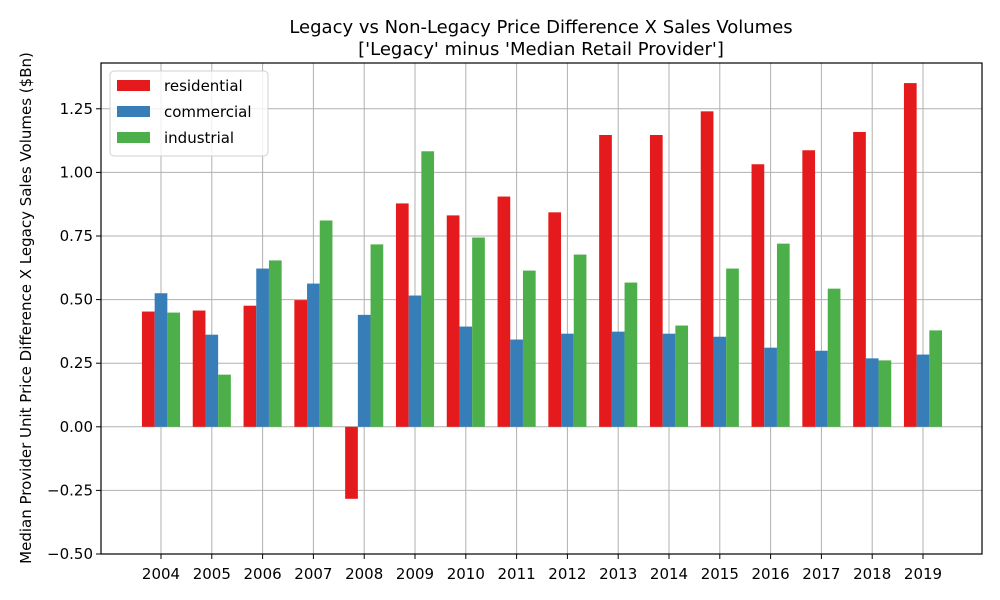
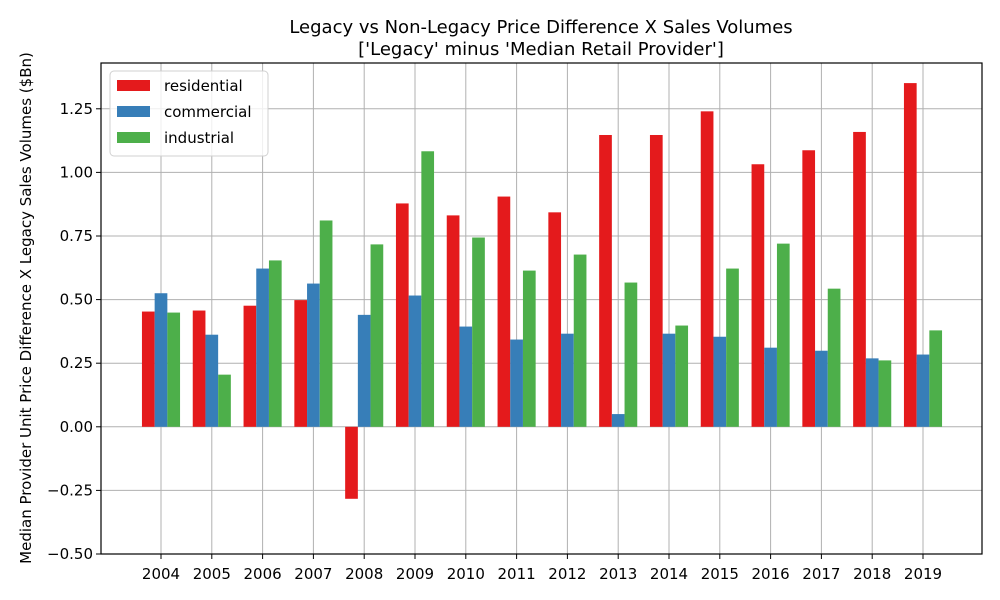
commercial/2013: 0.37 -> 0.05
